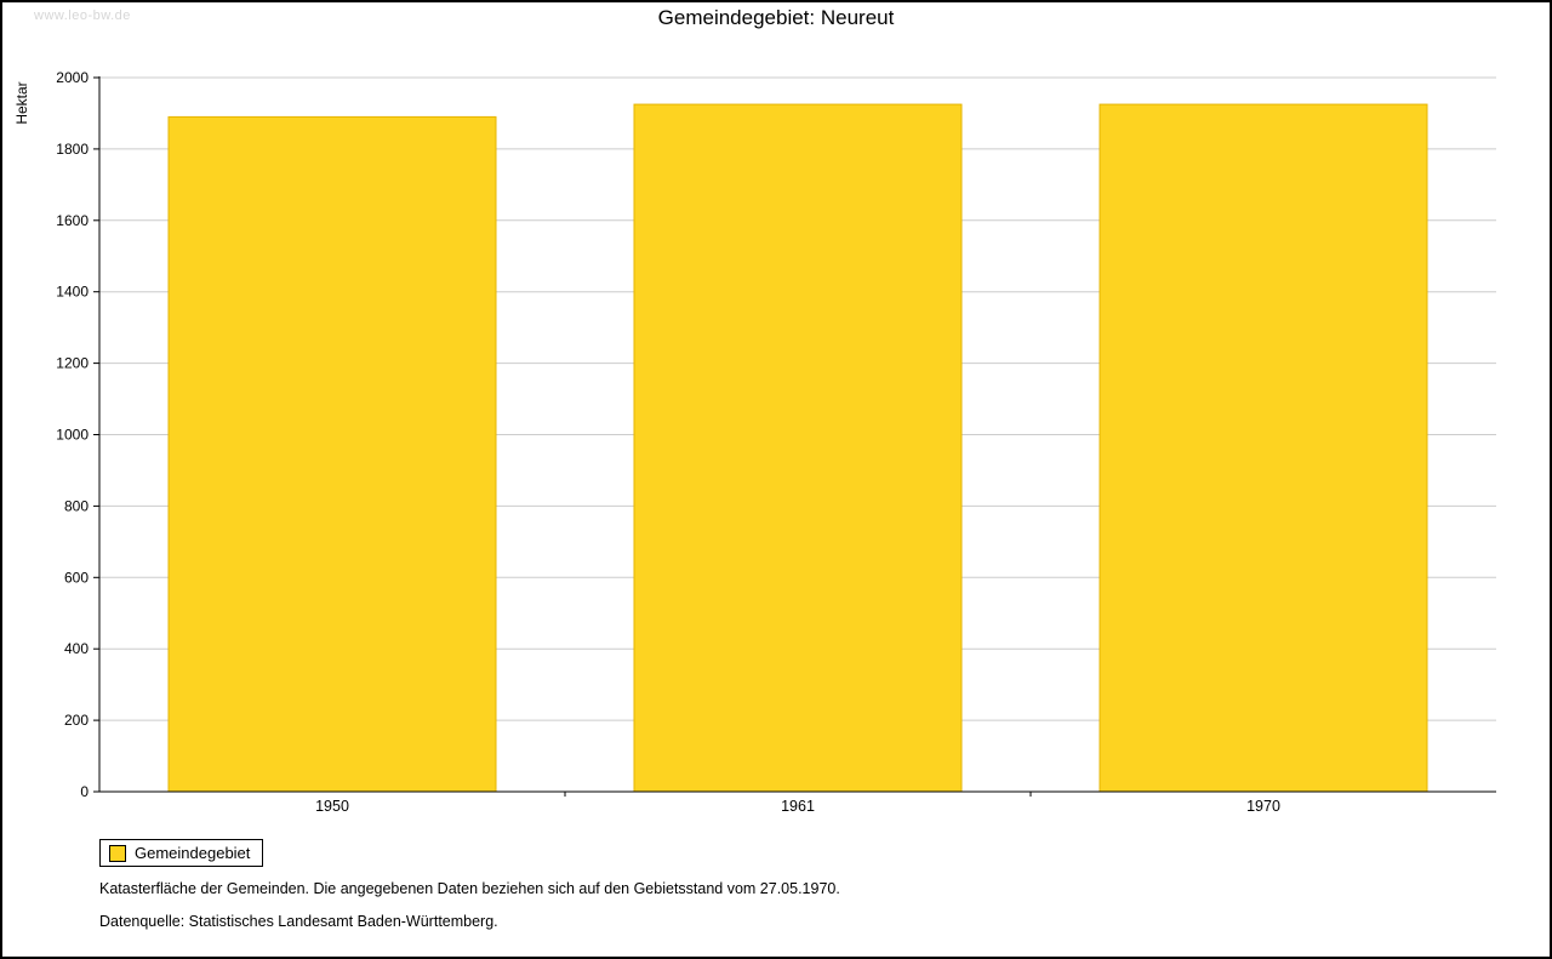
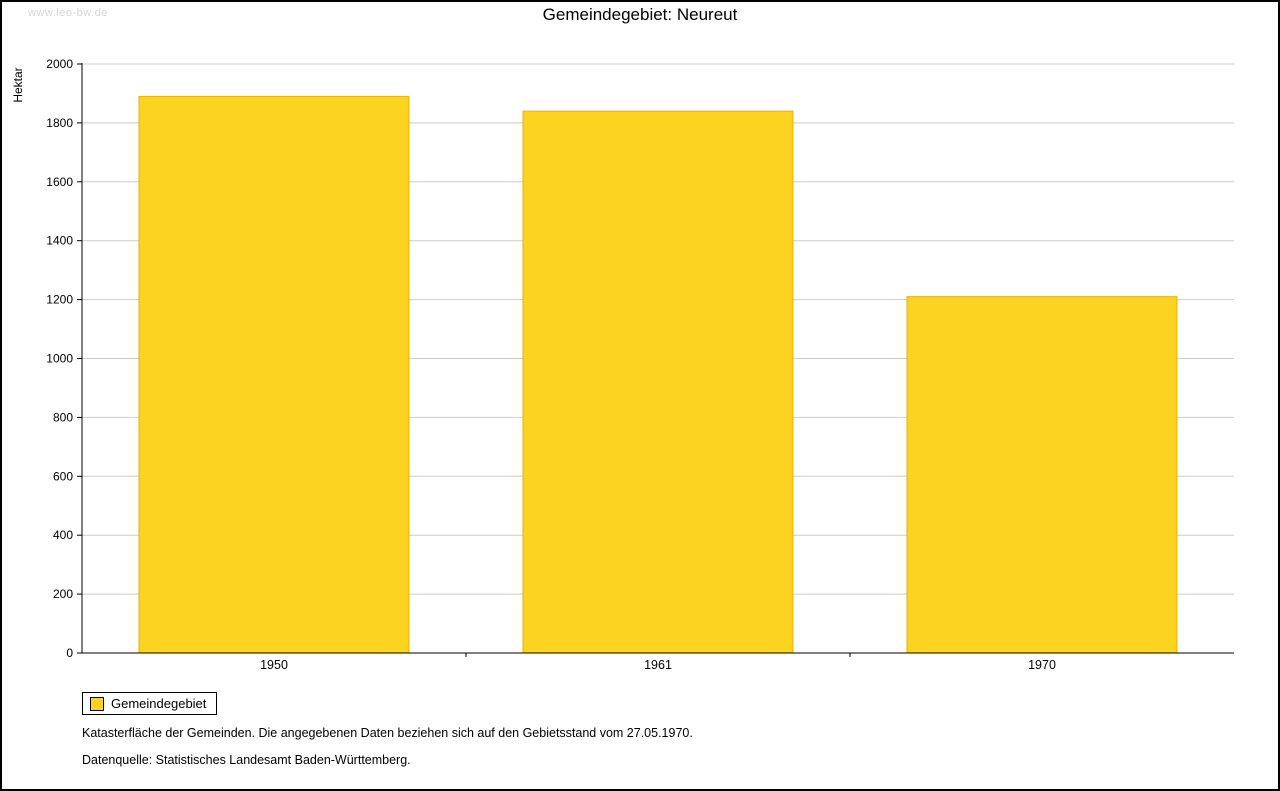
1961: 1920 -> 1840
1970: 1920 -> 1210
